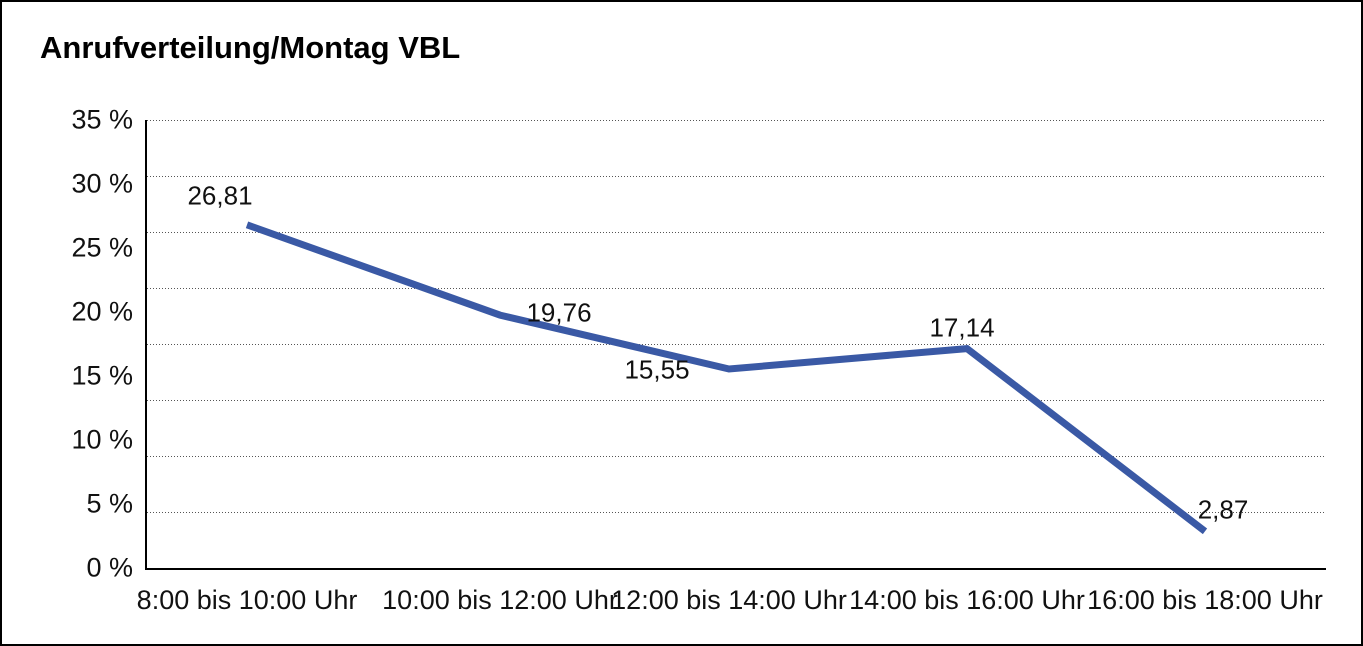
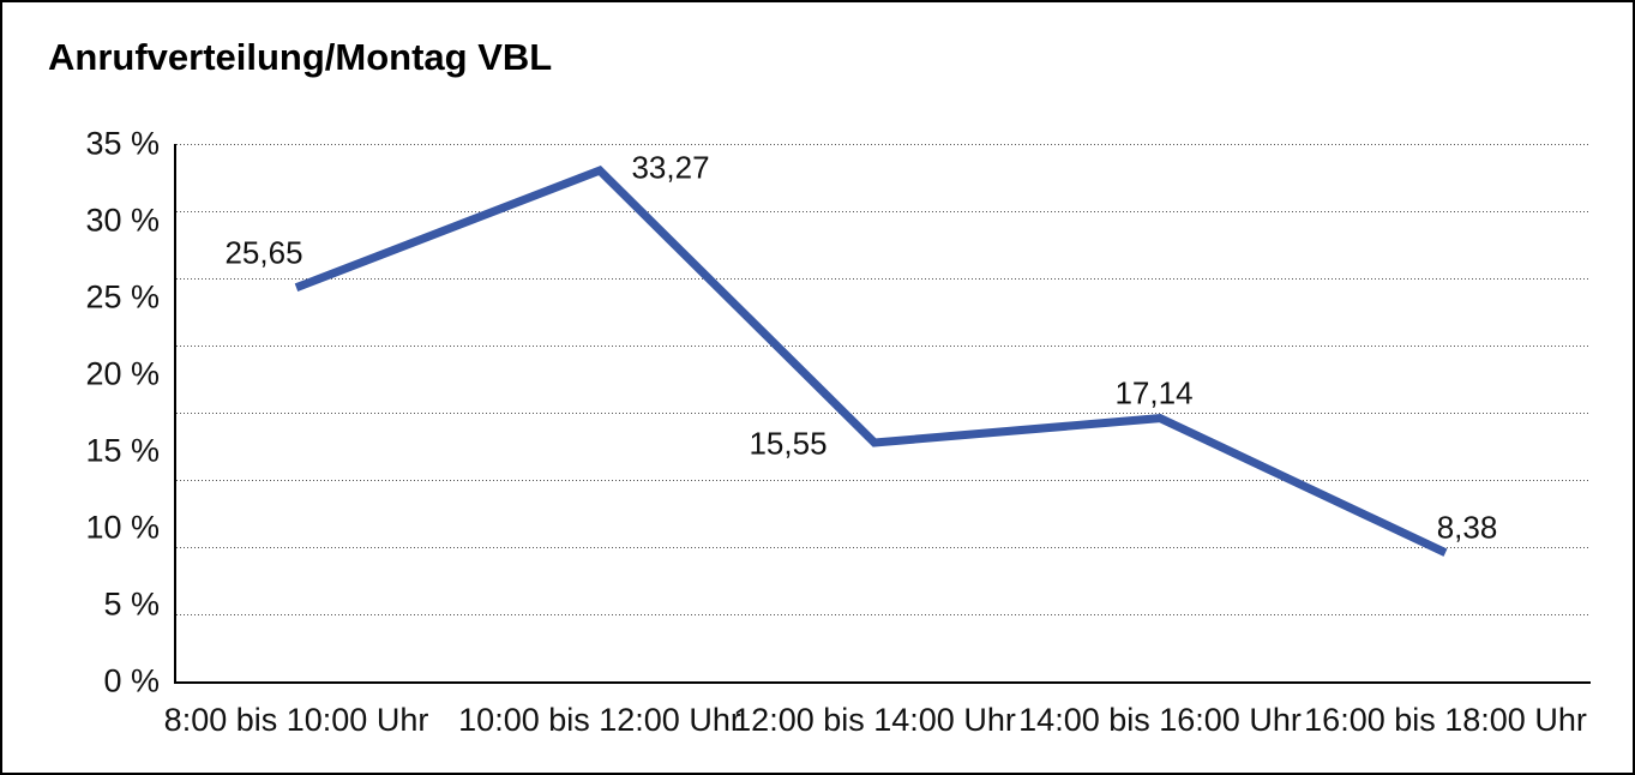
8:00 bis 10:00 Uhr: 26,81 -> 25,65
10:00 bis 12:00 Uhr: 19,76 -> 33,27
16:00 bis 18:00 Uhr: 2,87 -> 8,38
